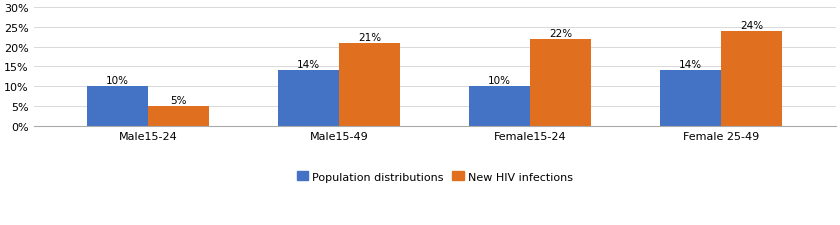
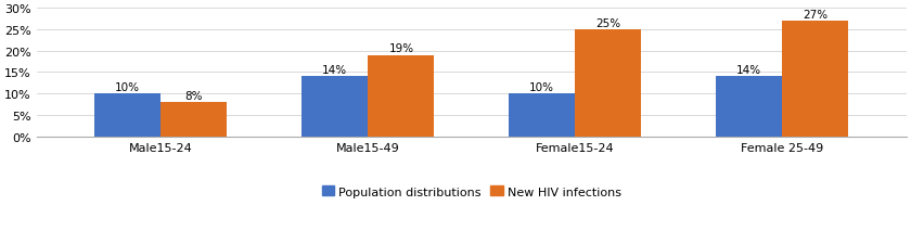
New HIV infections/Male15-24: 5% -> 8%
New HIV infections/Male15-49: 21% -> 19%
New HIV infections/Female15-24: 22% -> 25%
New HIV infections/Female 25-49: 24% -> 27%
